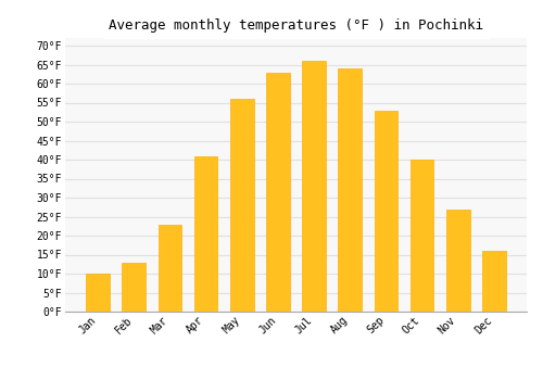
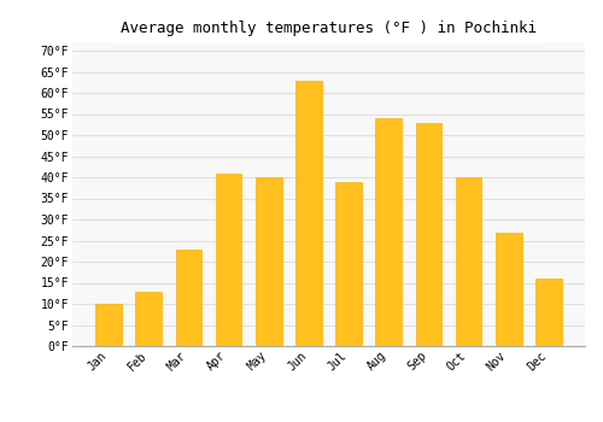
May: 56°F -> 40°F
Jul: 66°F -> 39°F
Aug: 64°F -> 54°F
